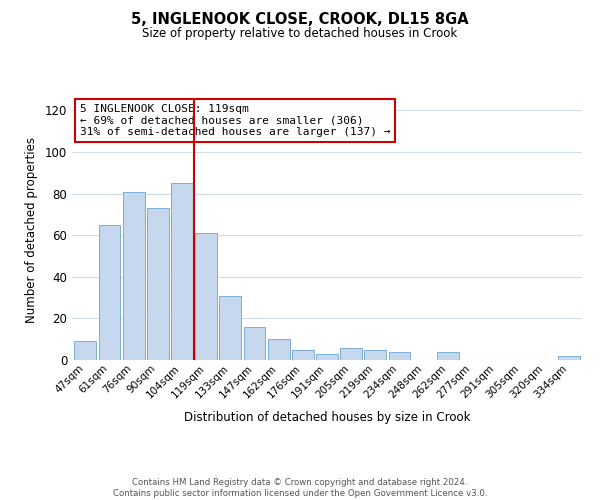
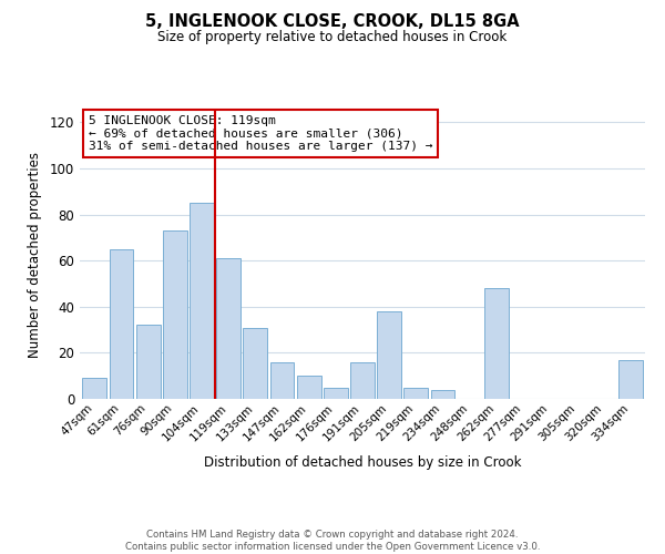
76sqm: 81 -> 32
191sqm: 3 -> 16
205sqm: 6 -> 38
262sqm: 4 -> 48
334sqm: 2 -> 17
